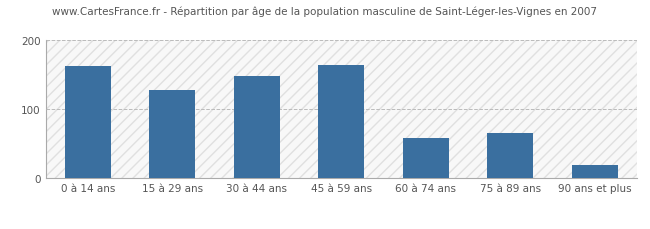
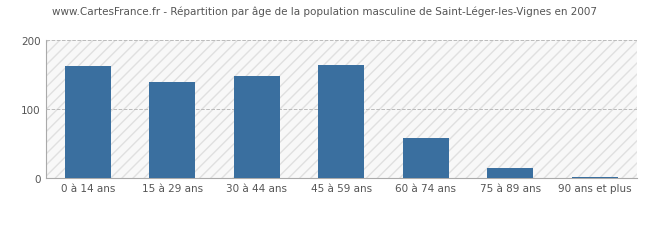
15 à 29 ans: 128 -> 140
75 à 89 ans: 66 -> 15
90 ans et plus: 20 -> 2
